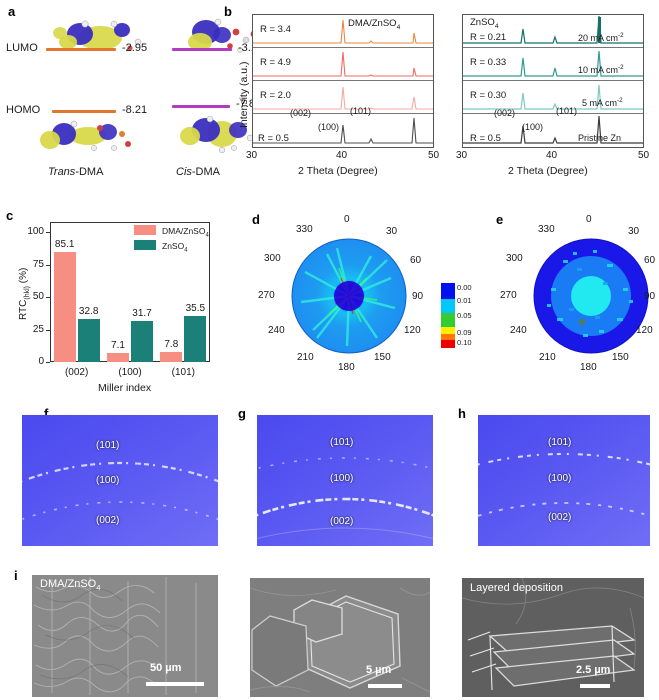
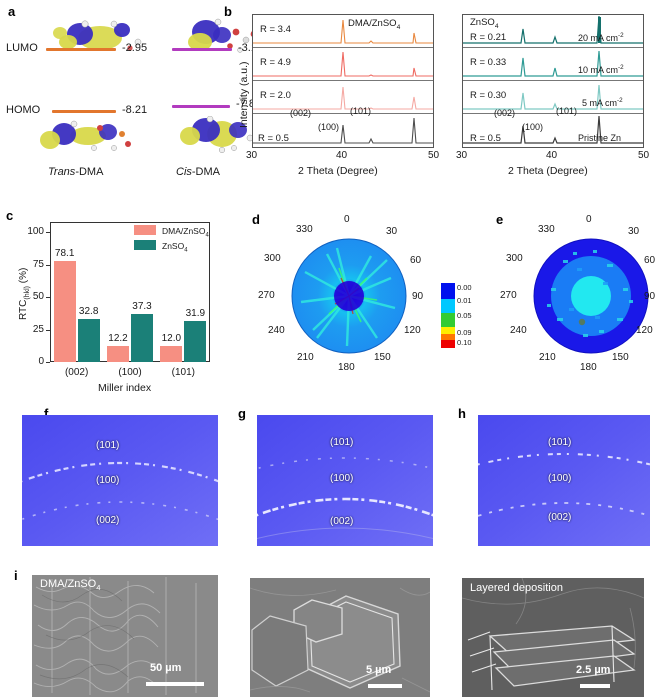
DMA/ZnSO4/(002): 85.1 -> 78.1
DMA/ZnSO4/(100): 7.1 -> 12.2
ZnSO4/(100): 31.7 -> 37.3
DMA/ZnSO4/(101): 7.8 -> 12.0
ZnSO4/(101): 35.5 -> 31.9
